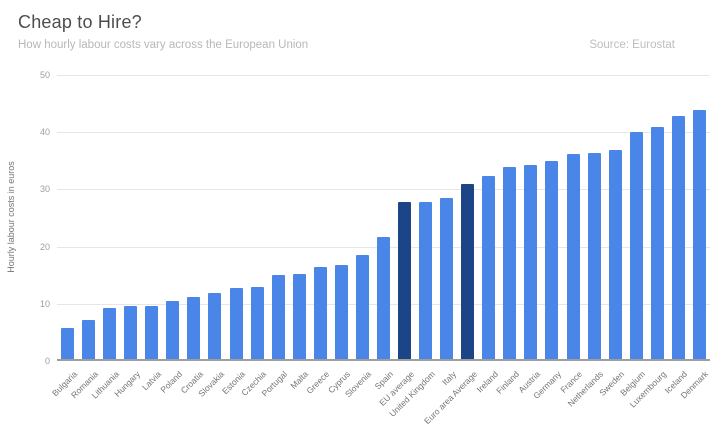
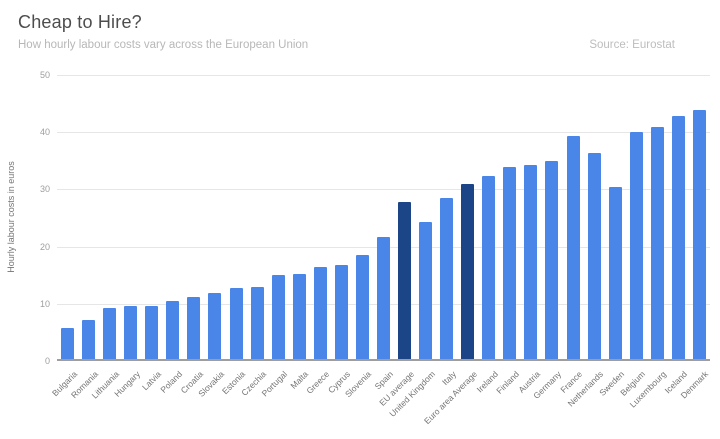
United Kingdom: 28 -> 24
France: 36 -> 39
Sweden: 37 -> 30
